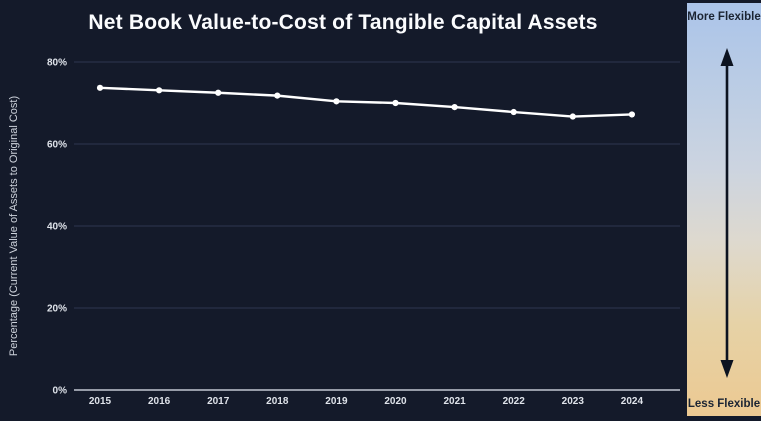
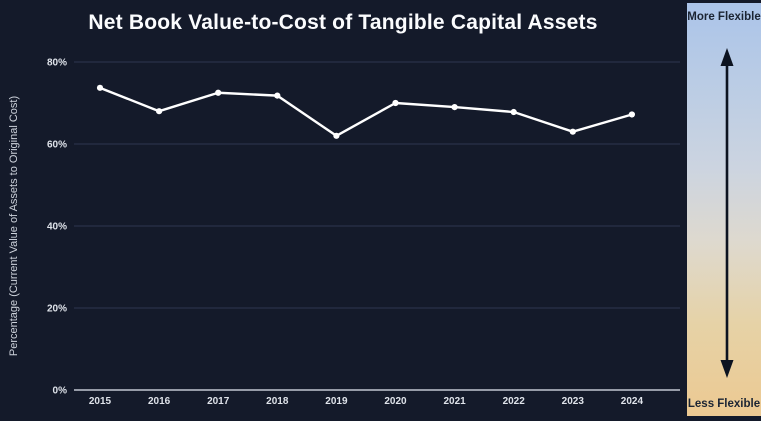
2016: 73% -> 68%
2019: 70% -> 62%
2023: 67% -> 63%
